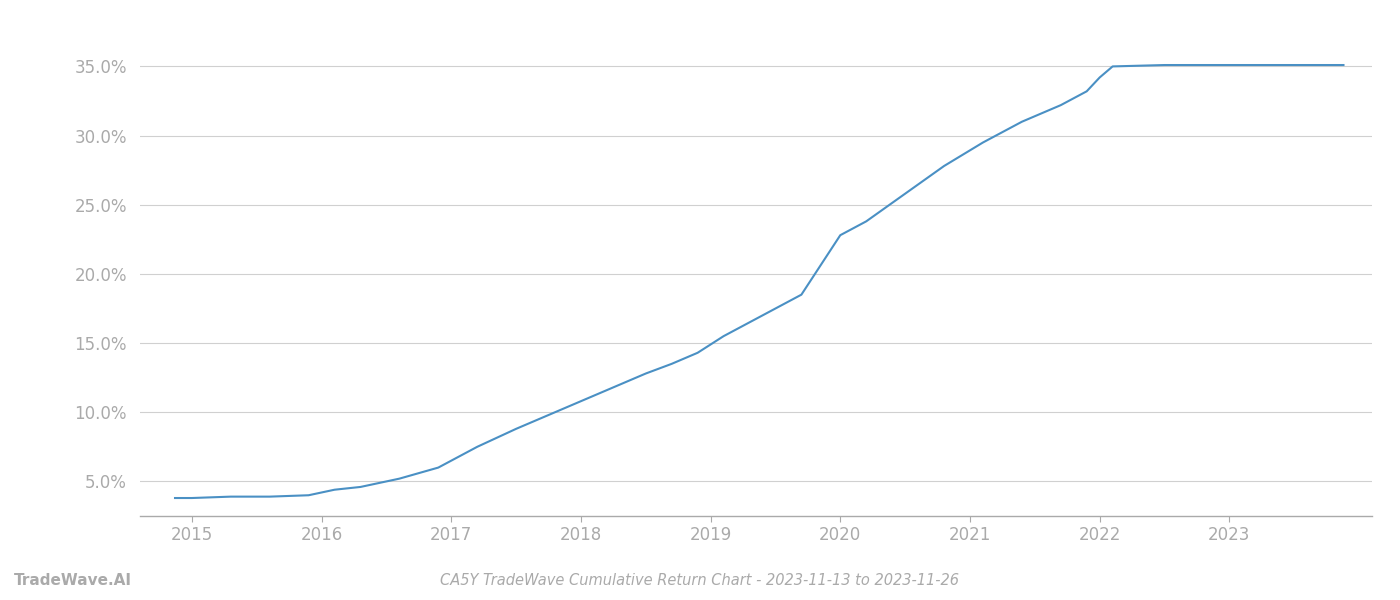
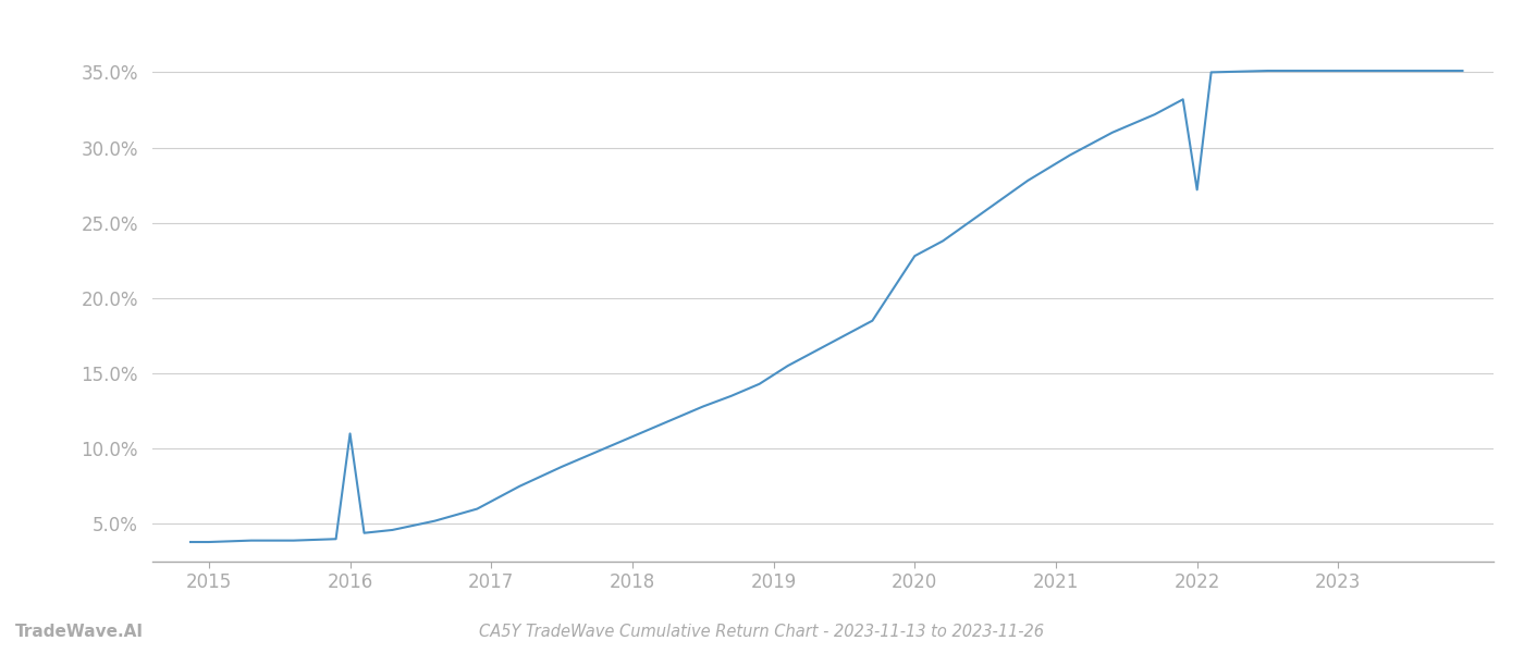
2016: 4.2% -> 11.0%
2022: 34.2% -> 27.2%
